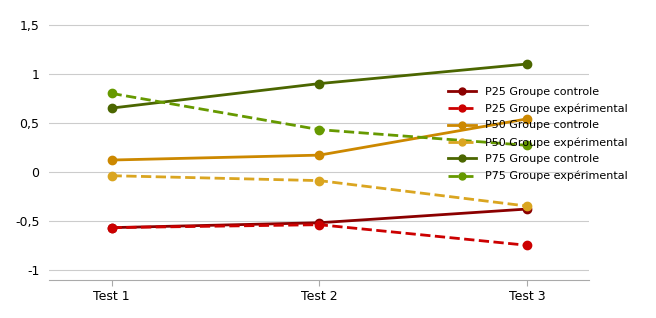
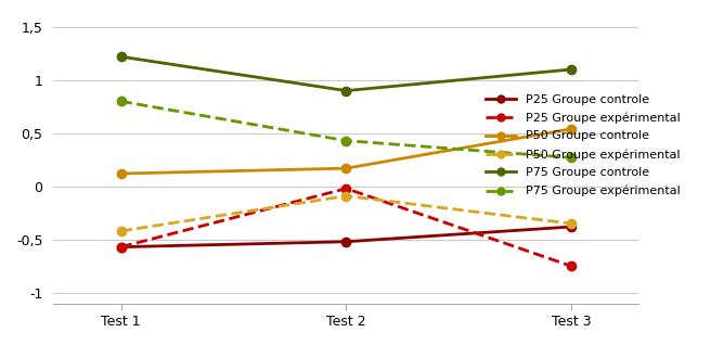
P50 Groupe expérimental/Test 1: -0,04 -> -0,42
P75 Groupe controle/Test 1: 0,65 -> 1,22
P25 Groupe expérimental/Test 2: -0,54 -> -0,02
